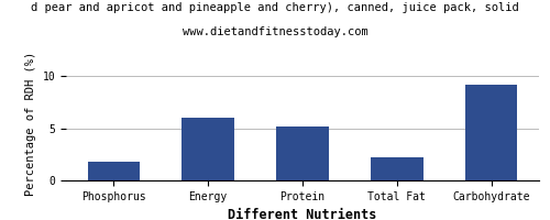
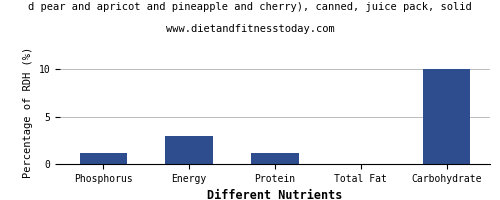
Phosphorus: 1.8 -> 1.2
Energy: 6.0 -> 3.0
Protein: 5.2 -> 1.2
Total Fat: 2.2 -> 0.1
Carbohydrate: 9.2 -> 10.0
